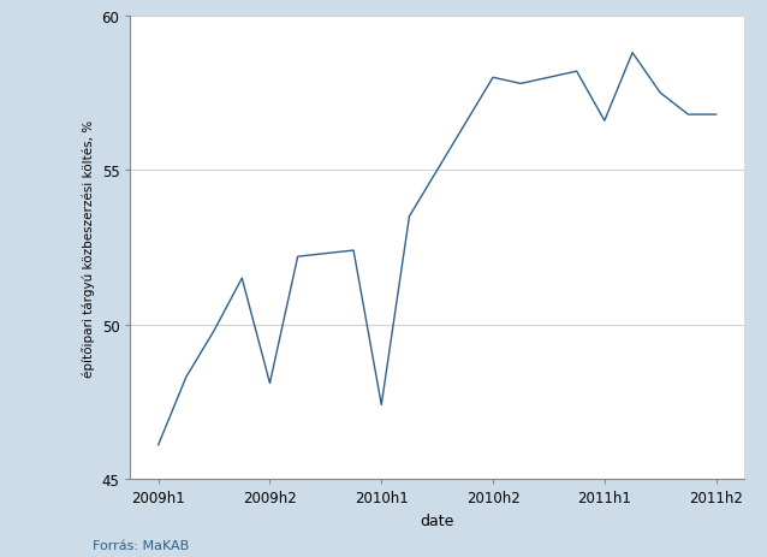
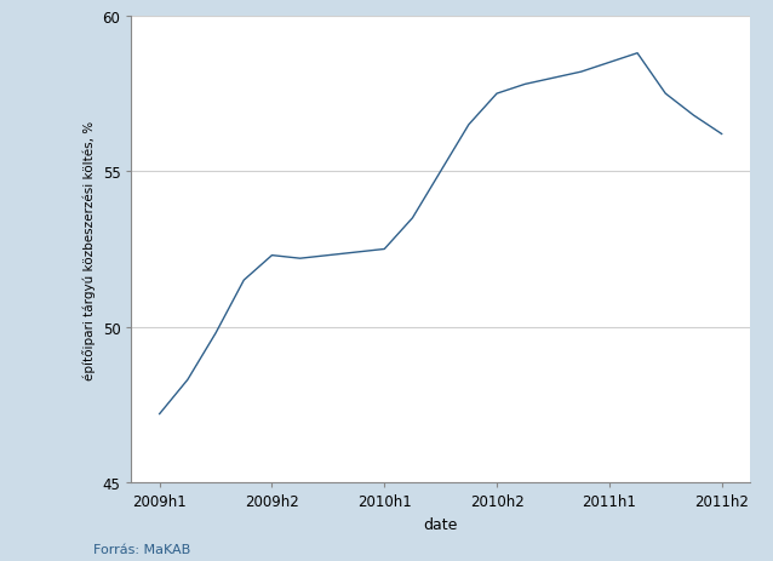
2009h1: 46.1 -> 47.2
2009h2: 48.1 -> 52.3
2010h1: 47.4 -> 52.5
2010h2: 58.0 -> 57.5
2011h1: 56.6 -> 58.5
2011h2: 56.8 -> 56.2
